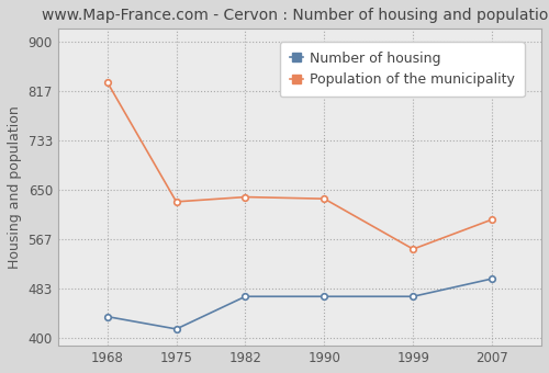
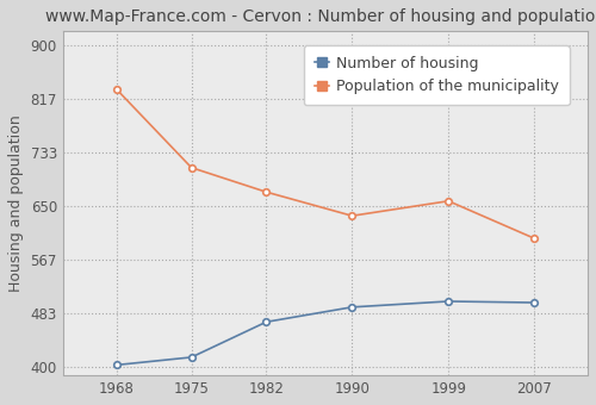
Number of housing/1968: 436 -> 403
Population of the municipality/1975: 630 -> 710
Population of the municipality/1982: 638 -> 672
Number of housing/1990: 470 -> 493
Number of housing/1999: 470 -> 502
Population of the municipality/1999: 550 -> 658
